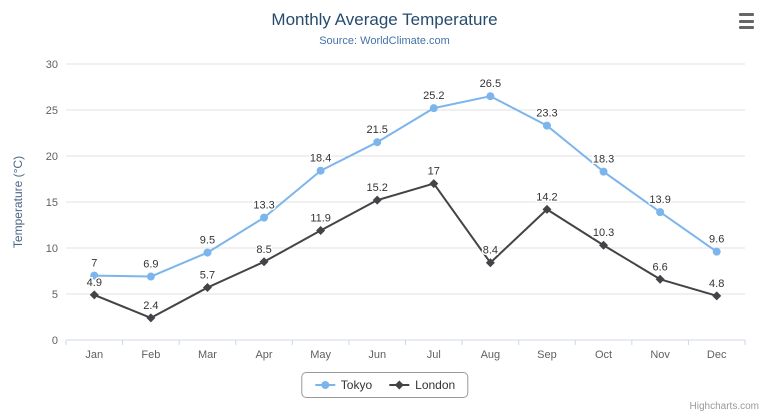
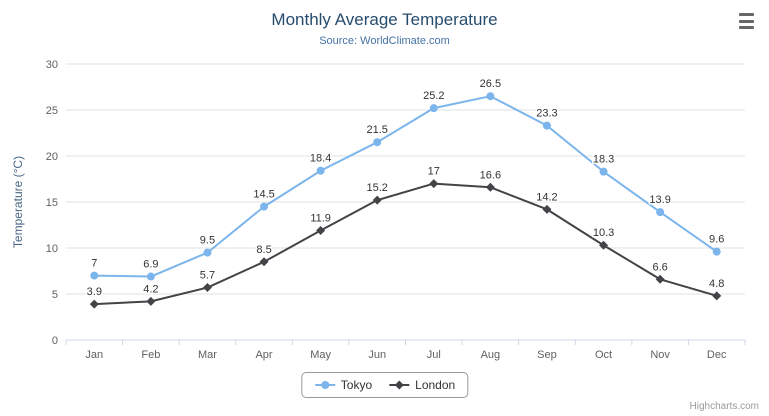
London/Jan: 4.9 -> 3.9
London/Feb: 2.4 -> 4.2
Tokyo/Apr: 13.3 -> 14.5
London/Aug: 8.4 -> 16.6
